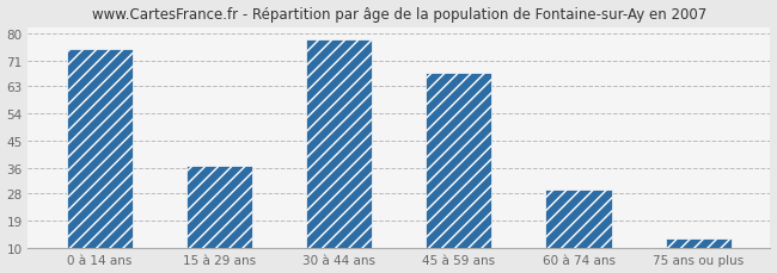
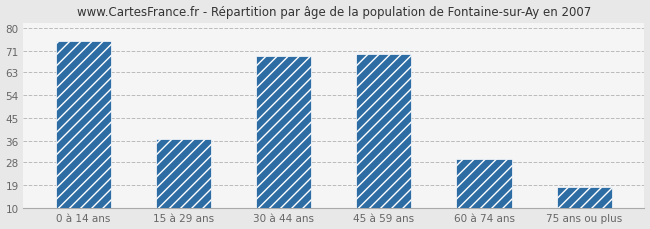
30 à 44 ans: 78 -> 69
45 à 59 ans: 67 -> 70
75 ans ou plus: 13 -> 18
